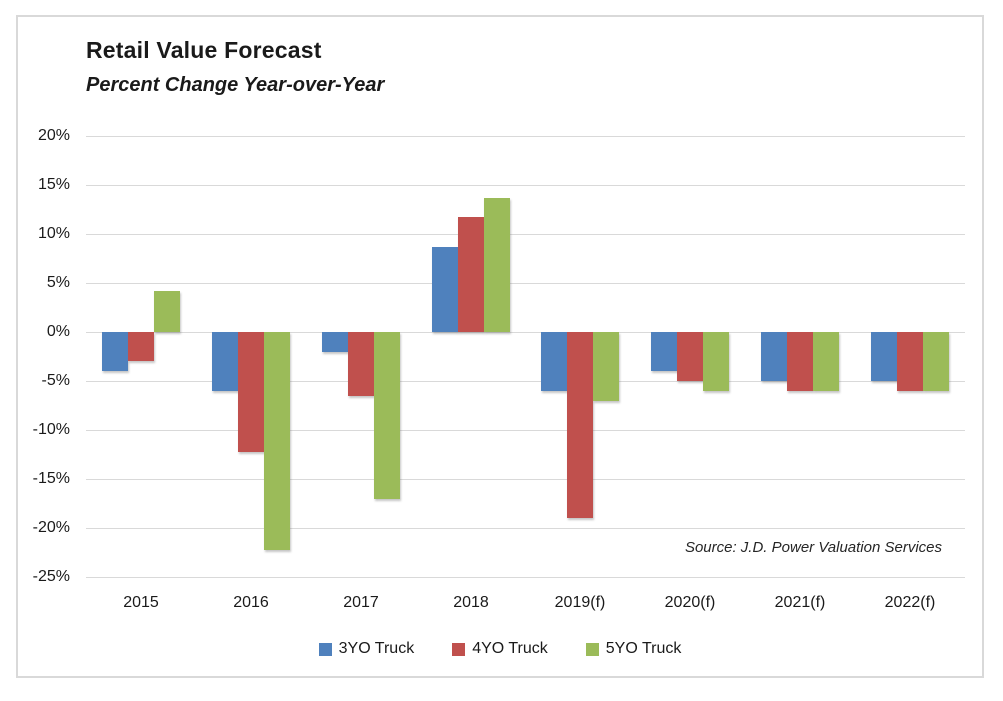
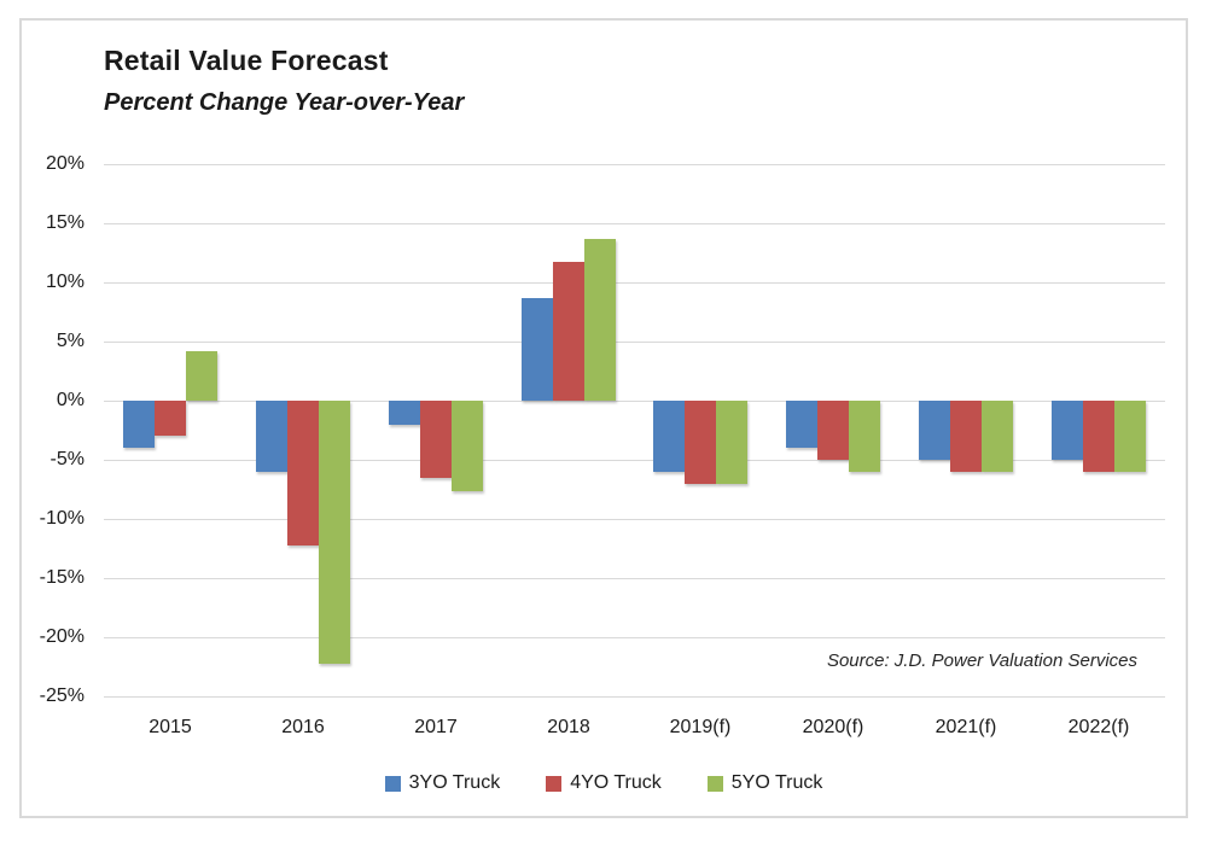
5YO Truck/2017: -17% -> -8%
4YO Truck/2019(f): -19% -> -7%
